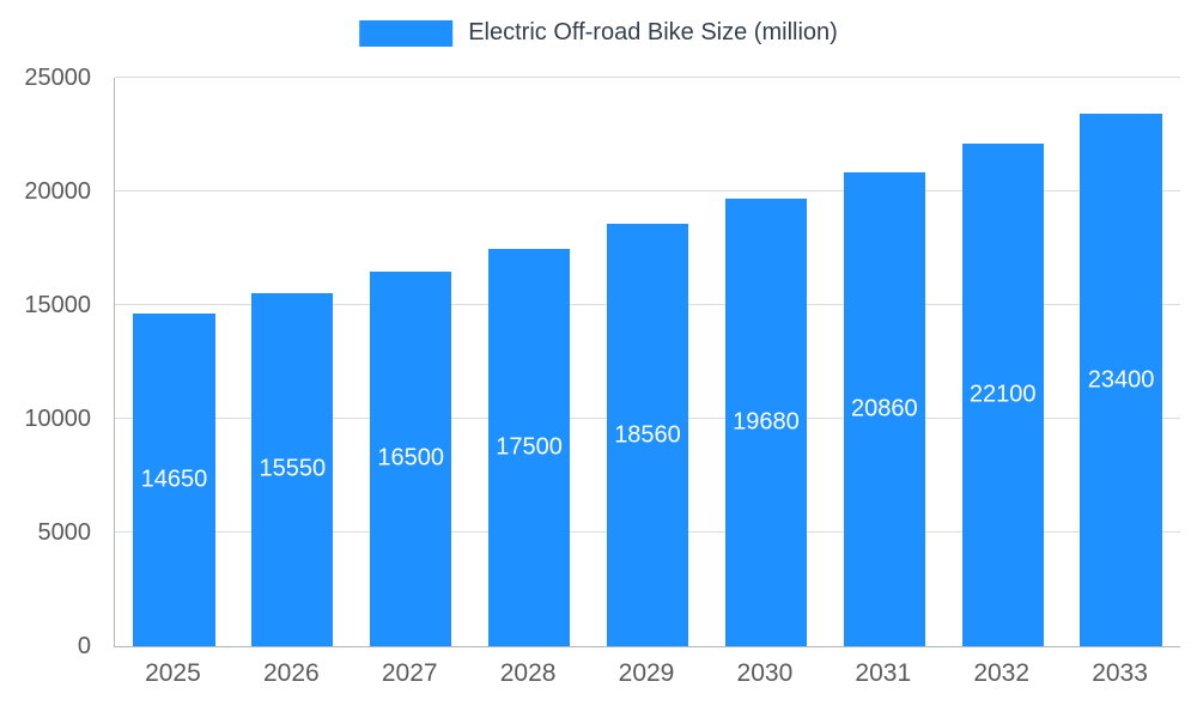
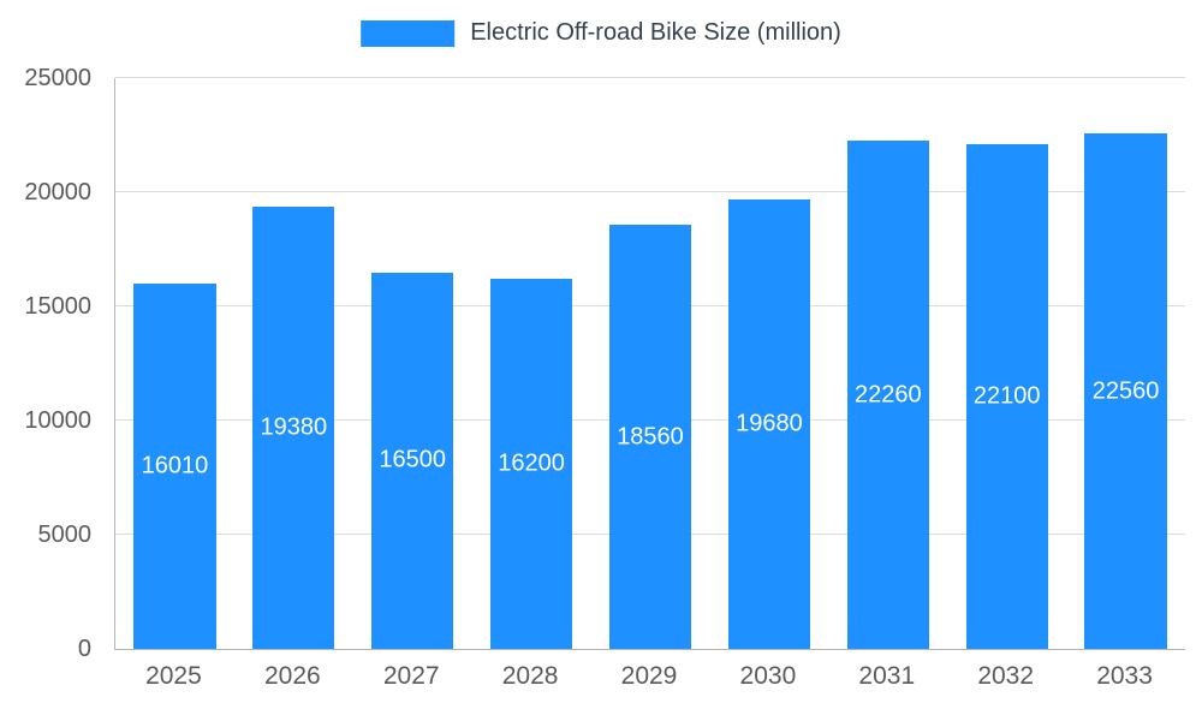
2025: 14650 -> 16010
2026: 15550 -> 19380
2028: 17500 -> 16200
2031: 20860 -> 22260
2033: 23400 -> 22560
